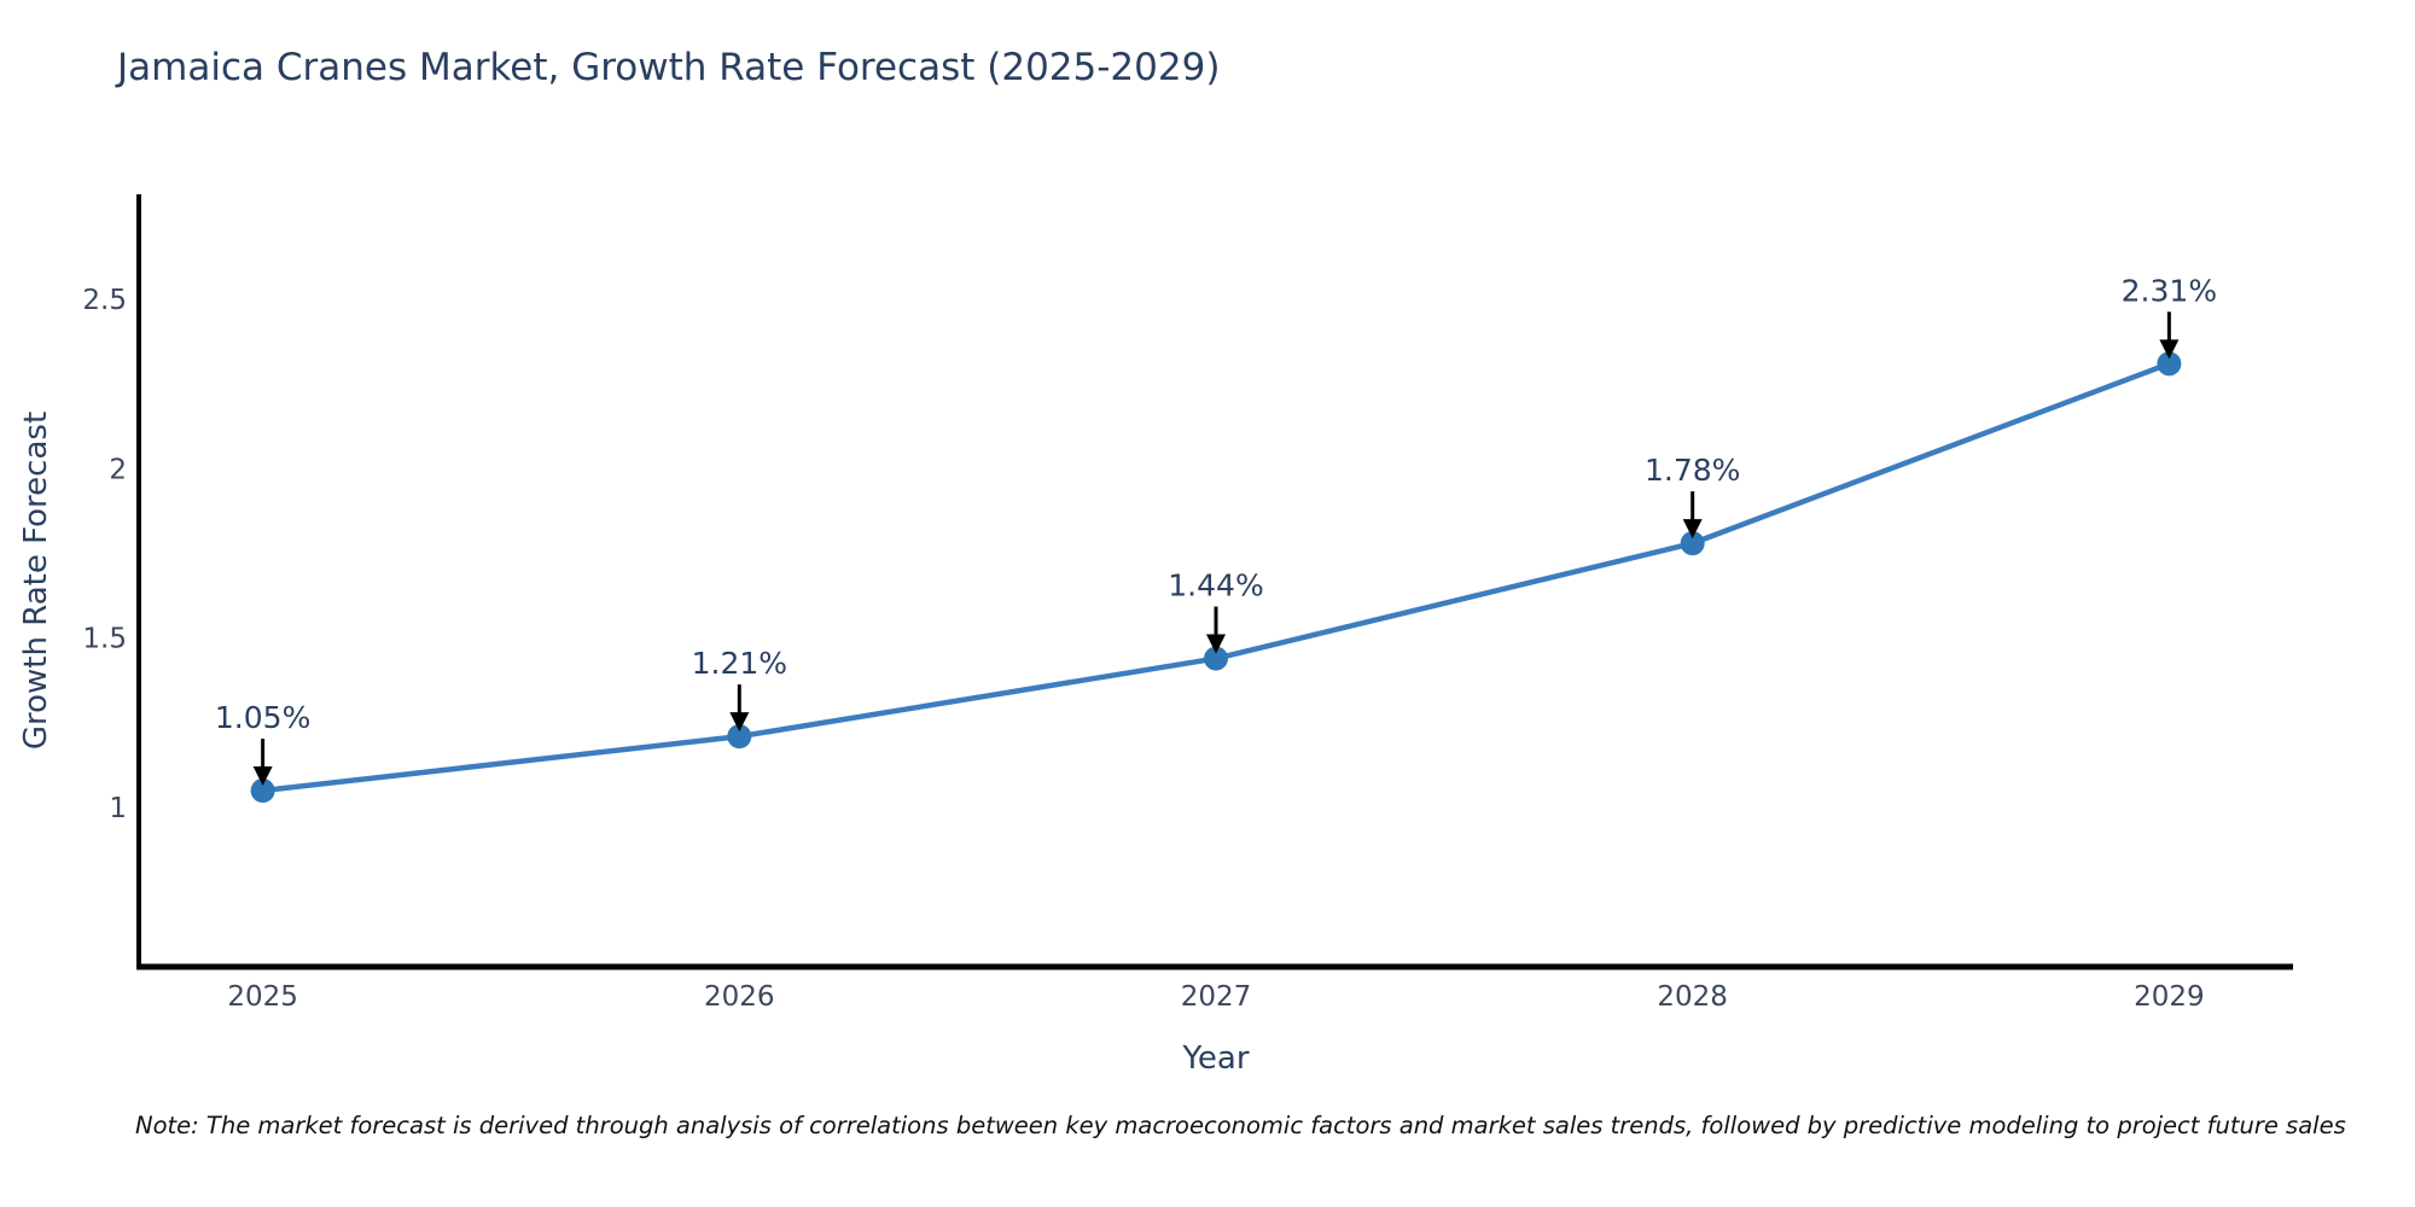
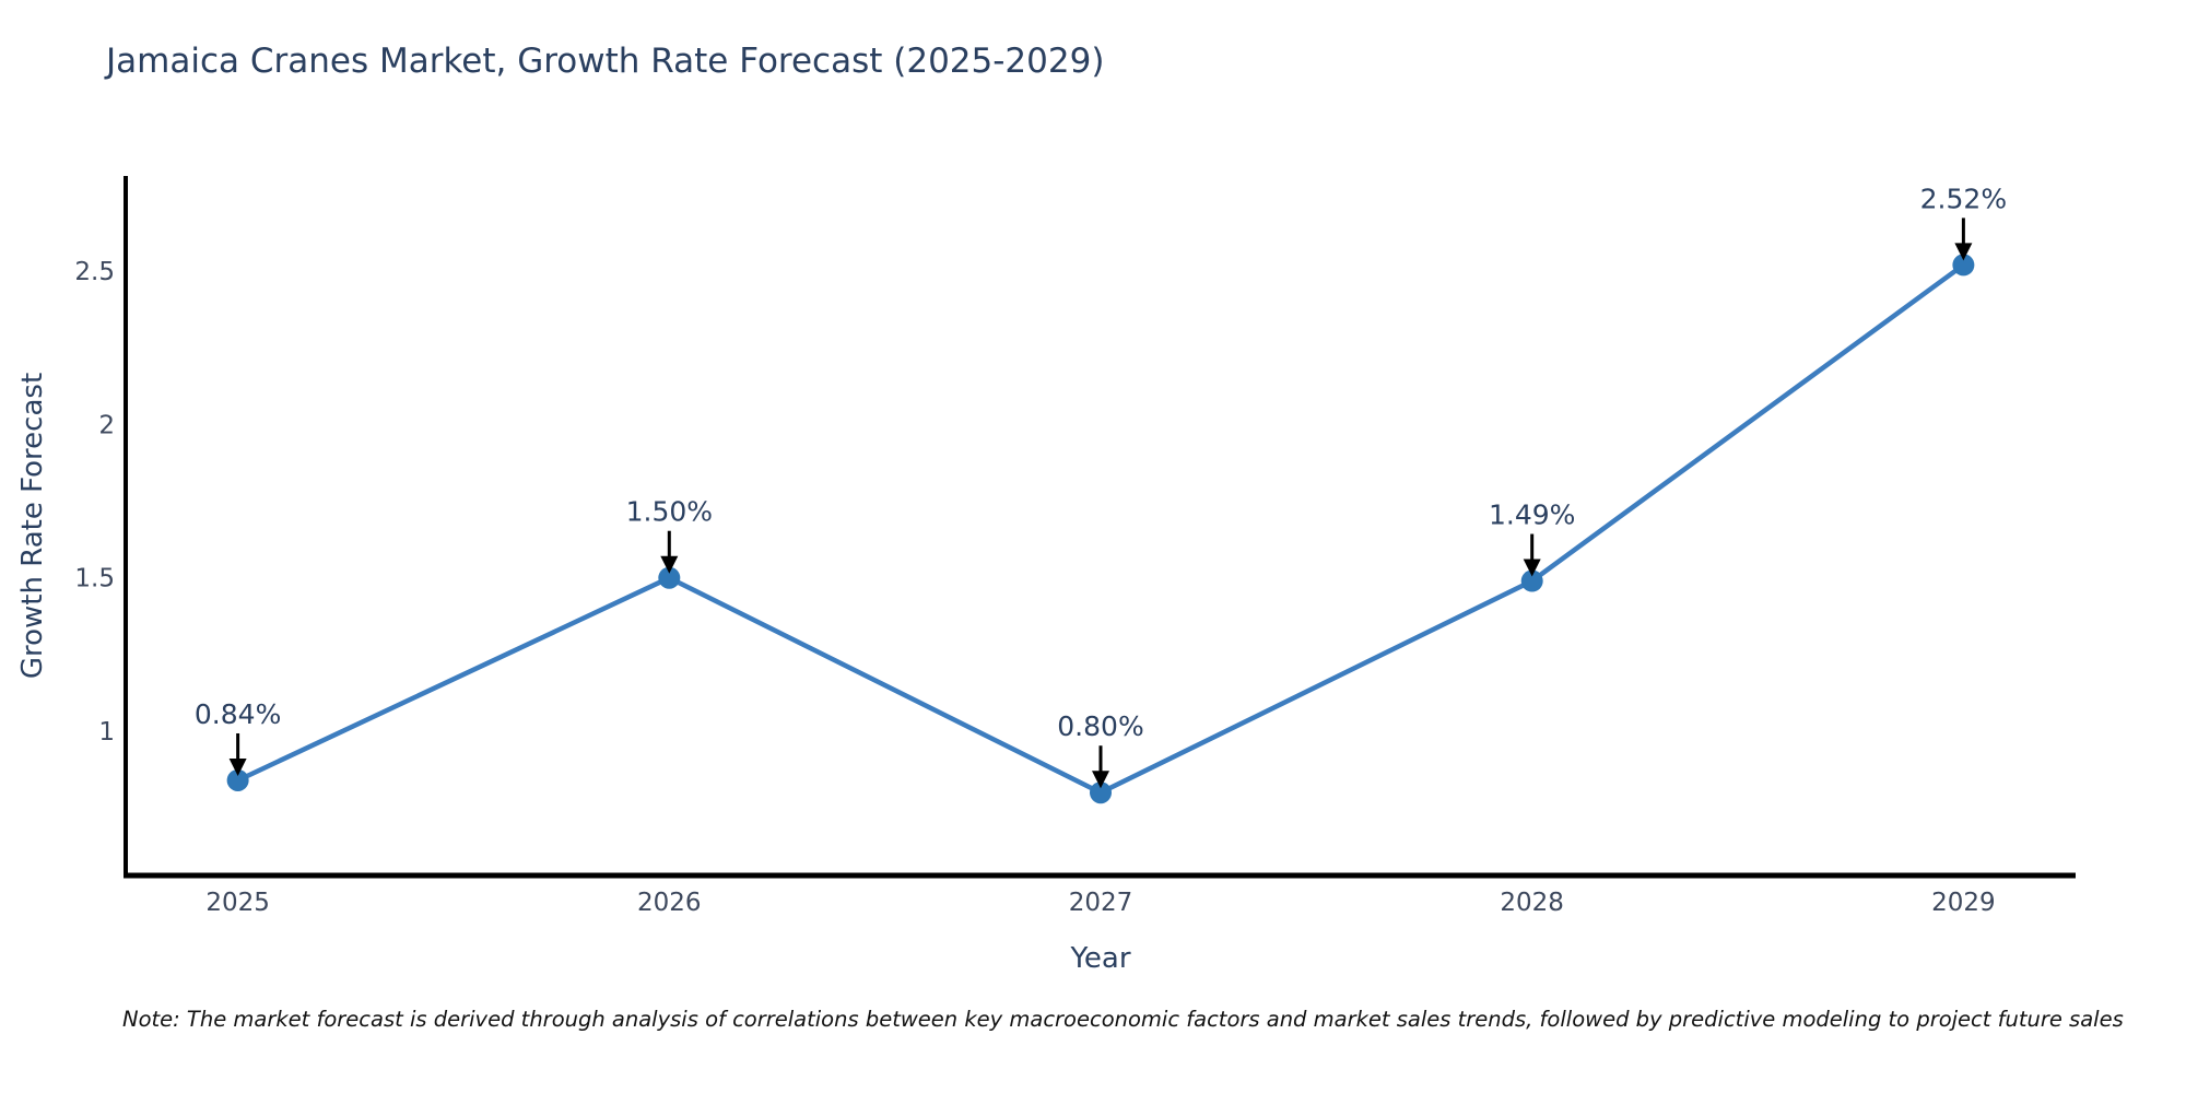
2025: 1.05% -> 0.84%
2026: 1.21% -> 1.50%
2027: 1.44% -> 0.80%
2028: 1.78% -> 1.49%
2029: 2.31% -> 2.52%
